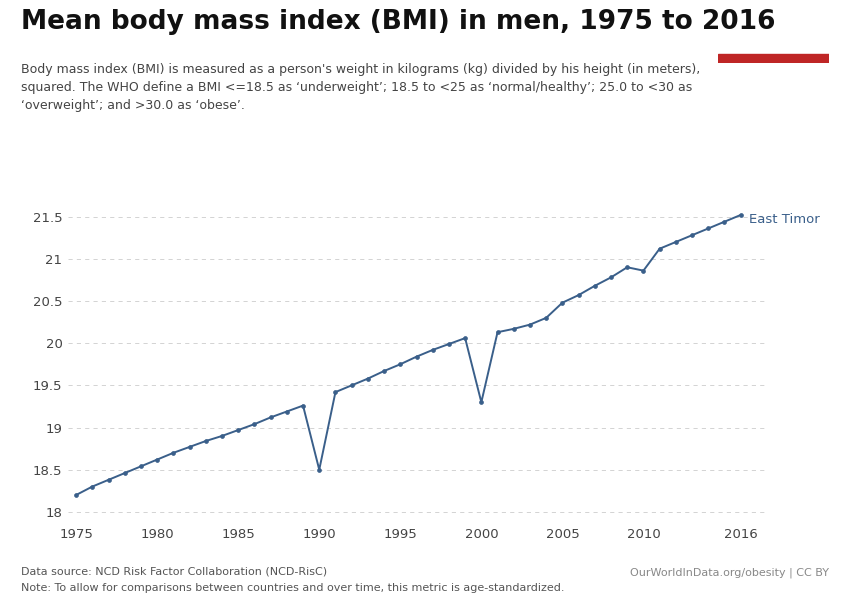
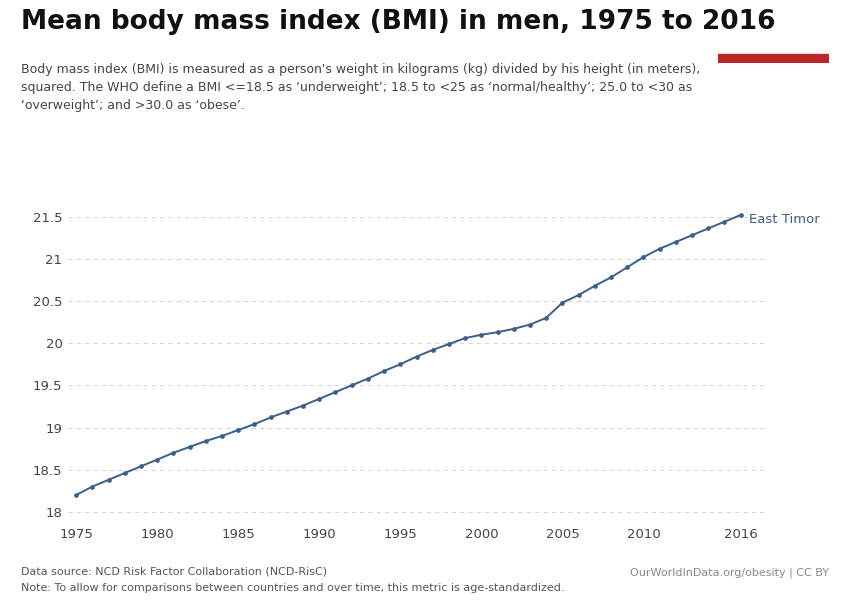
1990: 18.50 -> 19.34
2000: 19.30 -> 20.10
2010: 20.86 -> 21.02
